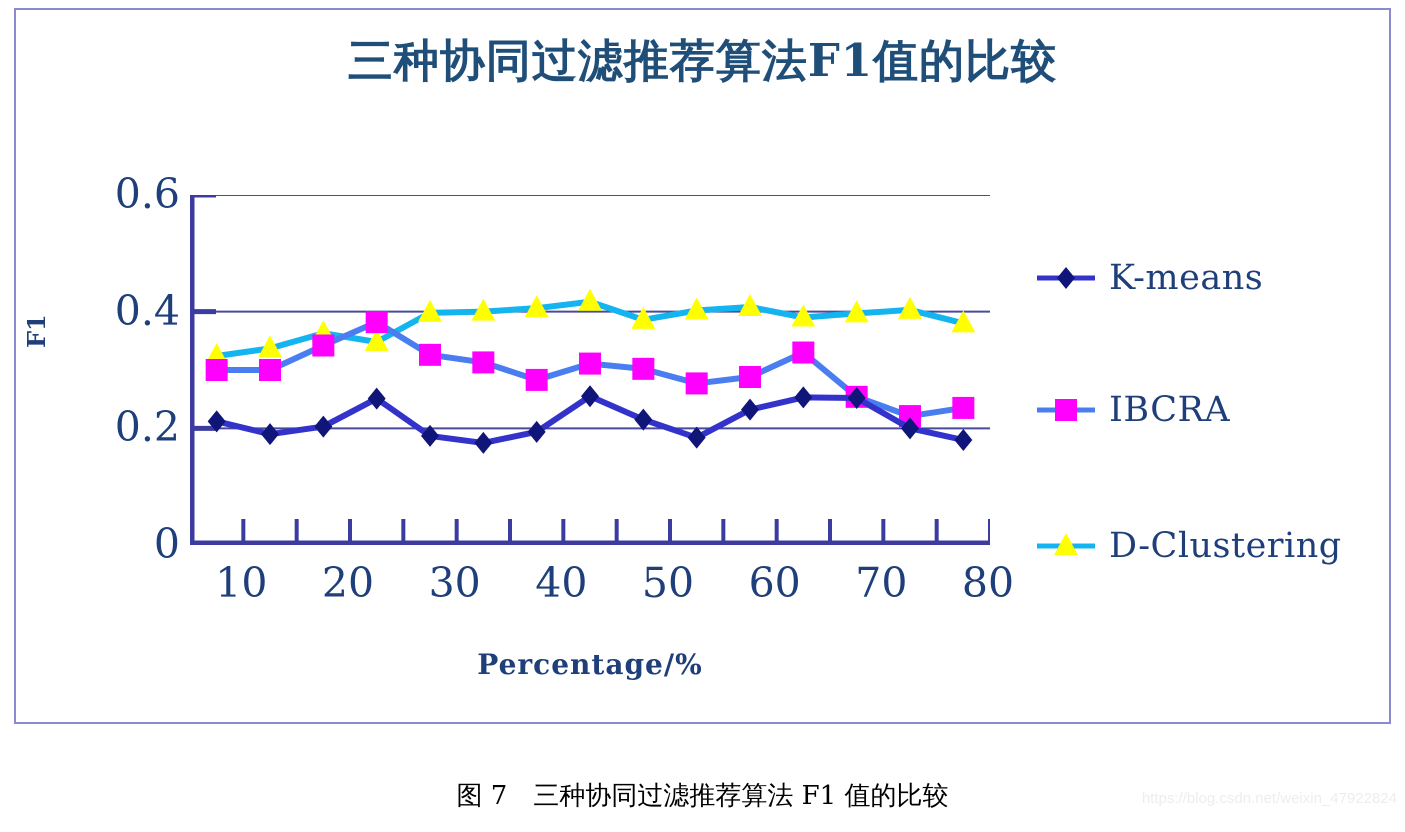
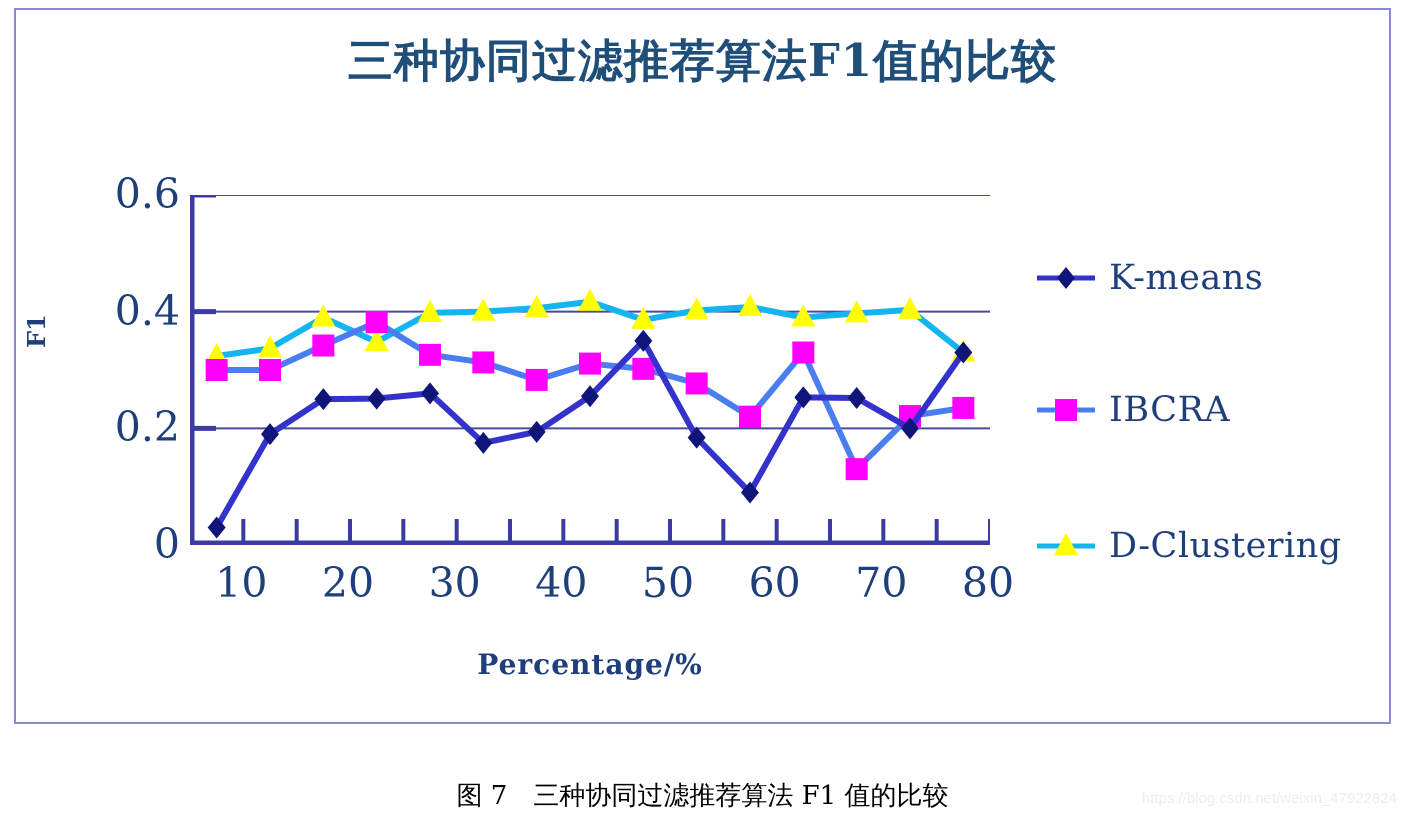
K-means/10: 0.21 -> 0.03
K-means/20: 0.20 -> 0.25
D-Clustering/20: 0.36 -> 0.39
K-means/30: 0.19 -> 0.26
K-means/50: 0.21 -> 0.35
K-means/60: 0.23 -> 0.09
IBCRA/60: 0.29 -> 0.22
IBCRA/70: 0.25 -> 0.13
K-means/80: 0.18 -> 0.33
D-Clustering/80: 0.38 -> 0.33
